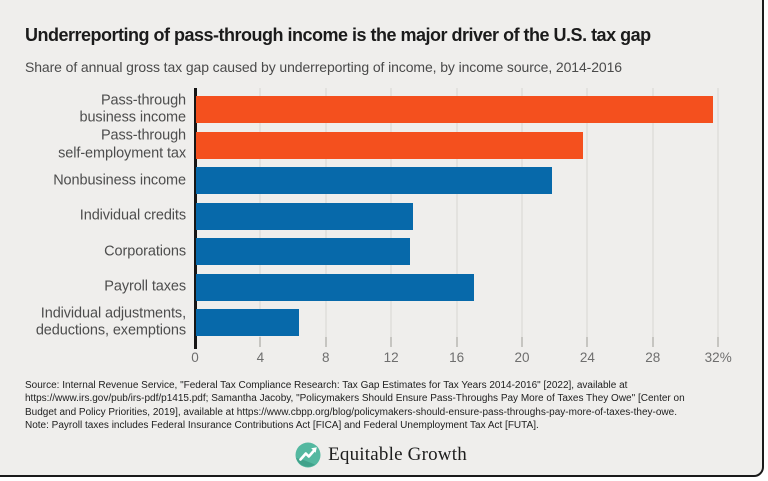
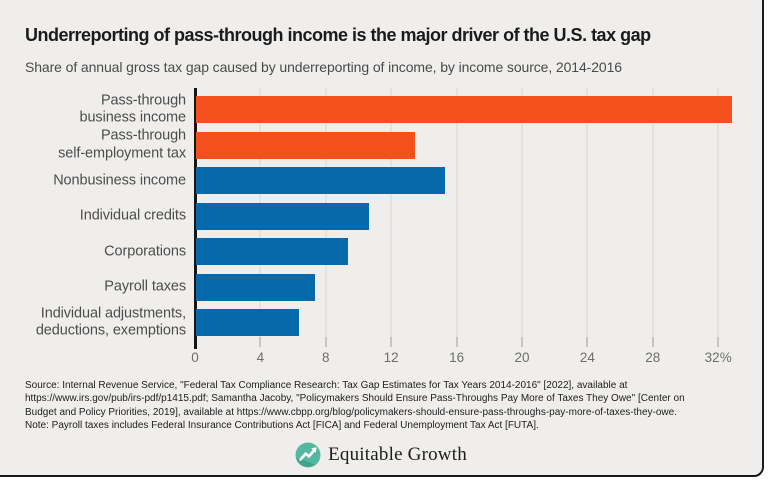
Pass-through business income: 31.6% -> 32.8%
Pass-through self-employment tax: 23.7% -> 13.4%
Nonbusiness income: 21.8% -> 15.2%
Individual credits: 13.3% -> 10.6%
Corporations: 13.1% -> 9.3%
Payroll taxes: 17.0% -> 7.3%
